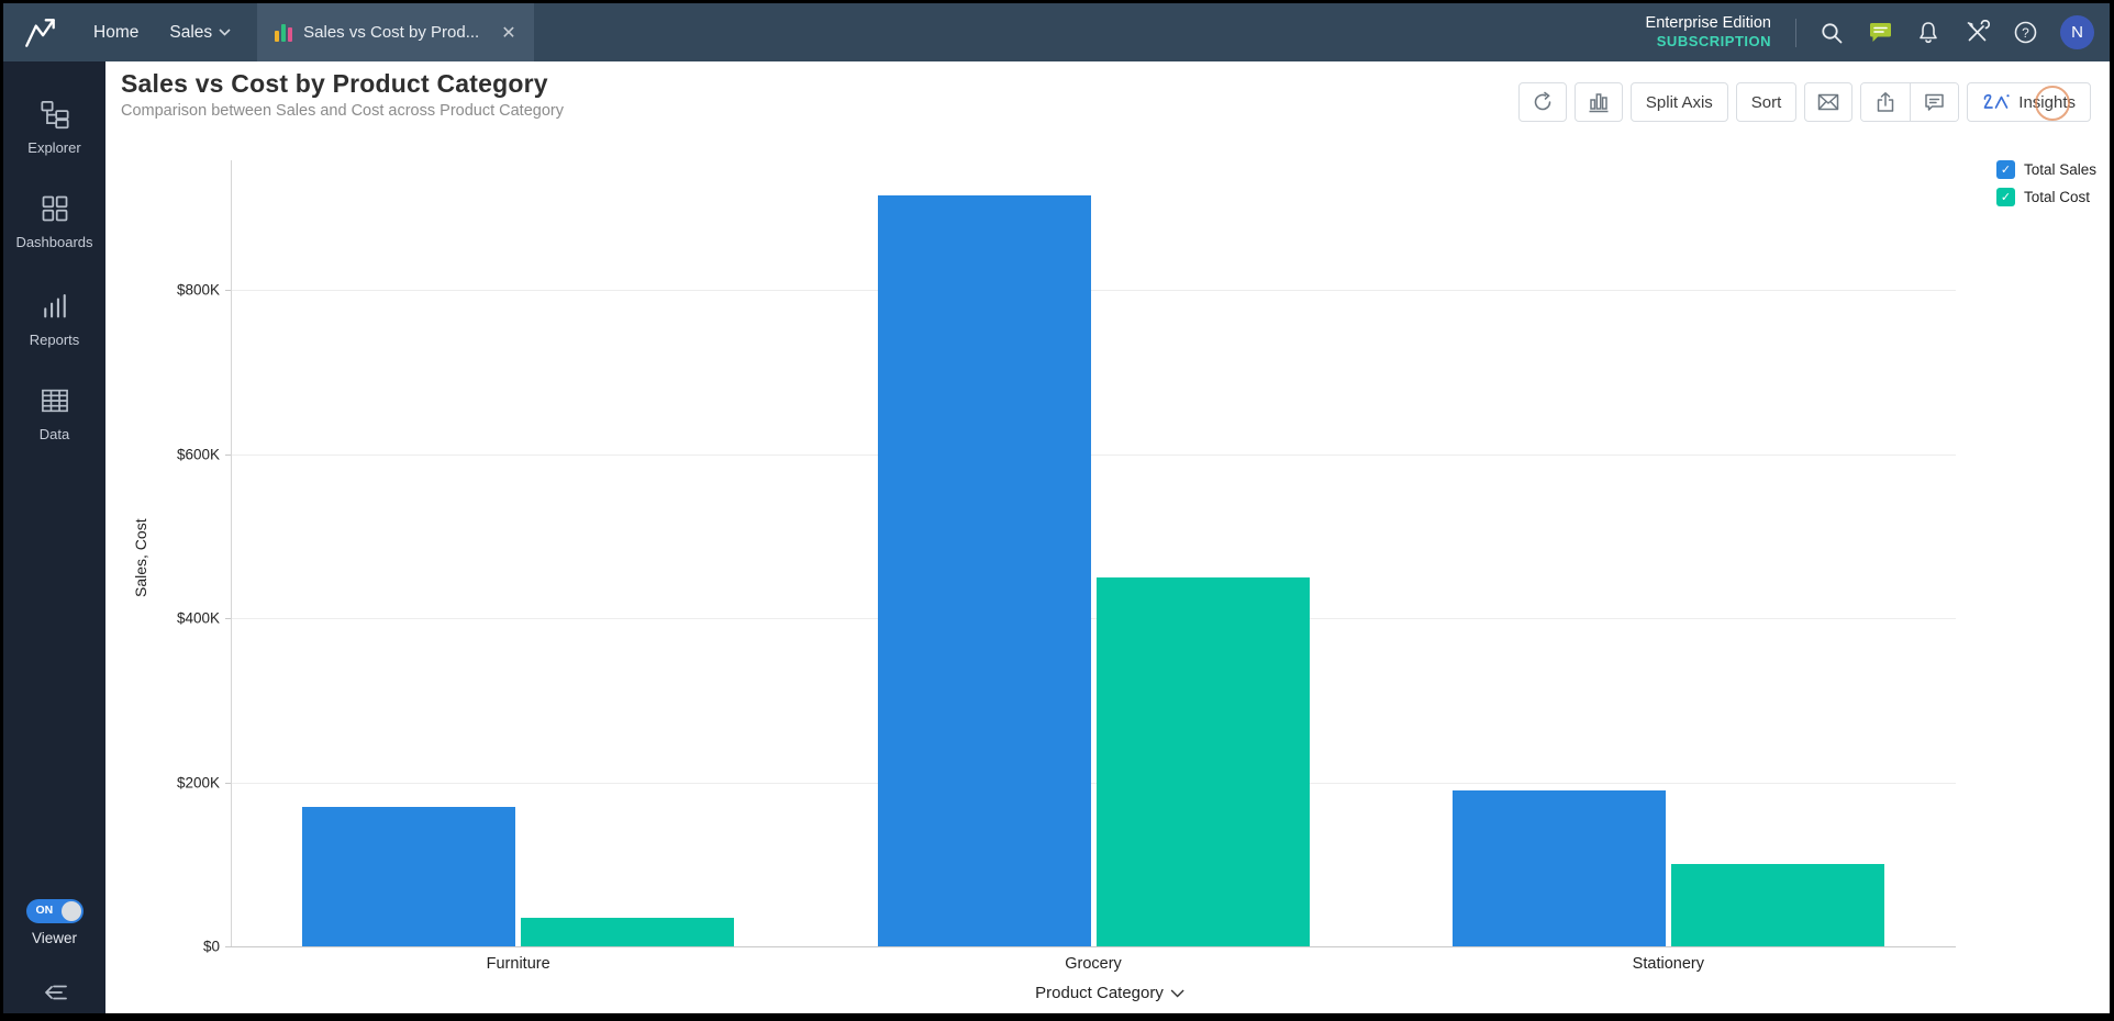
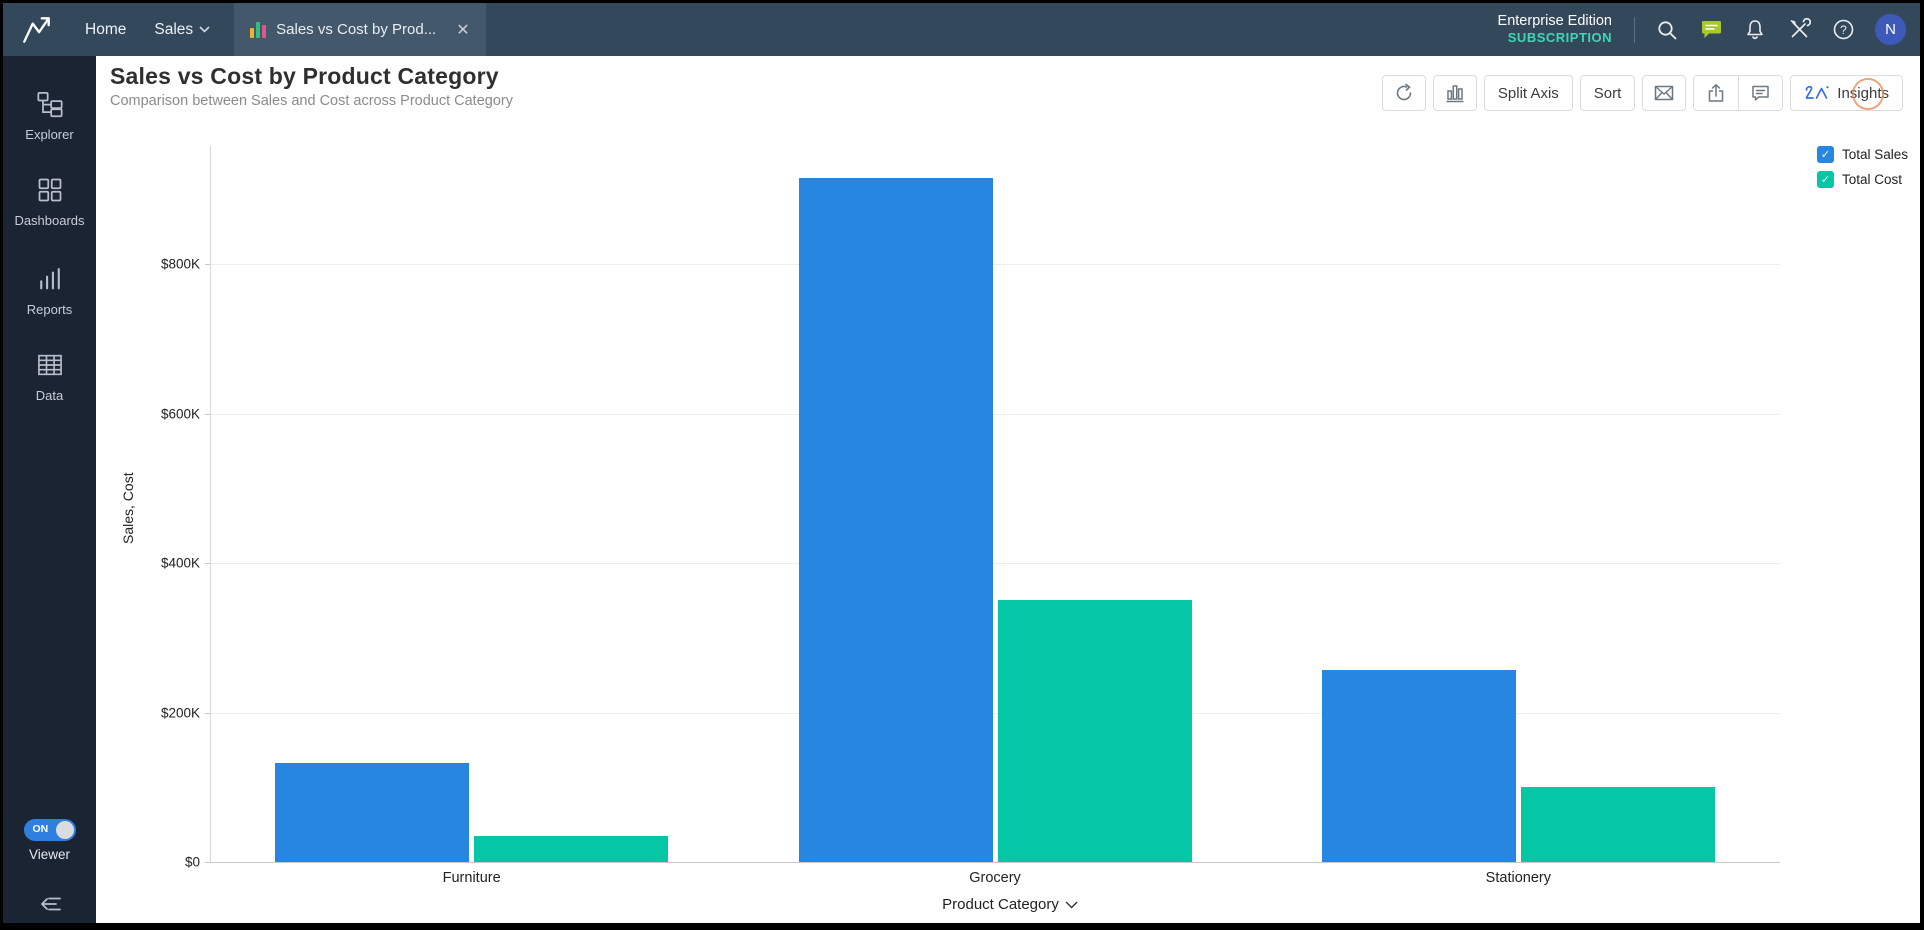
Total Sales/Furniture: $170K -> $130K
Total Cost/Grocery: $450K -> $350K
Total Sales/Stationery: $190K -> $260K
